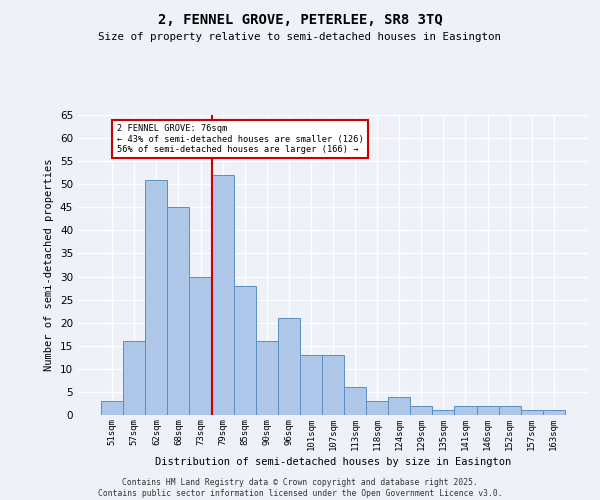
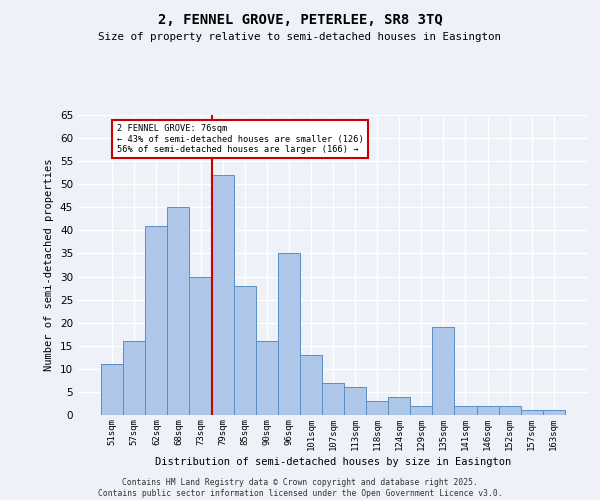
51sqm: 3 -> 11
62sqm: 51 -> 41
96sqm: 21 -> 35
107sqm: 13 -> 7
135sqm: 1 -> 19
